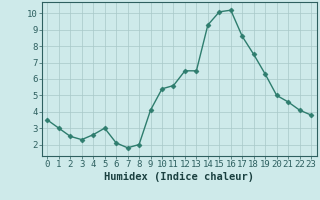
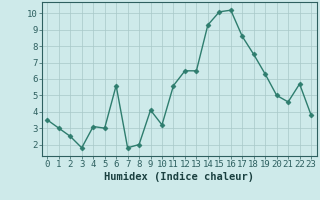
3: 2.3 -> 1.8
4: 2.6 -> 3.1
6: 2.1 -> 5.6
10: 5.4 -> 3.2
22: 4.1 -> 5.7
